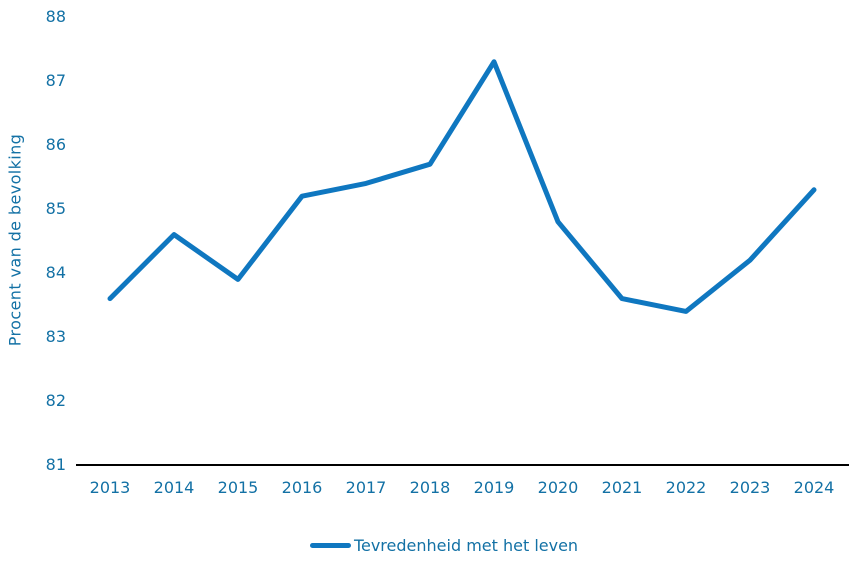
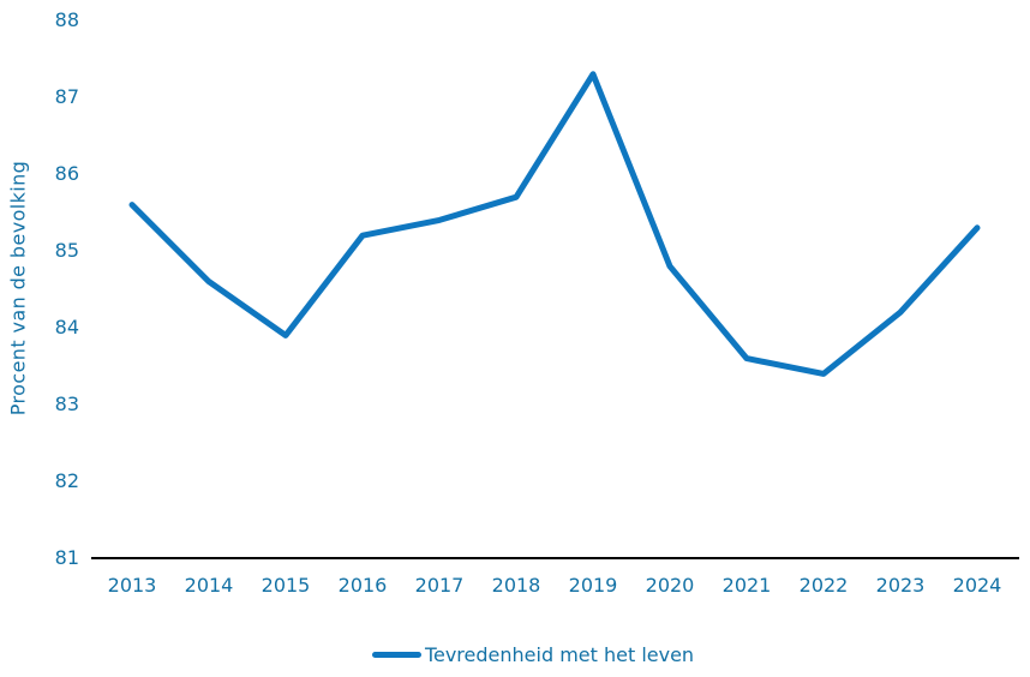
2013: 83.6 -> 85.6
